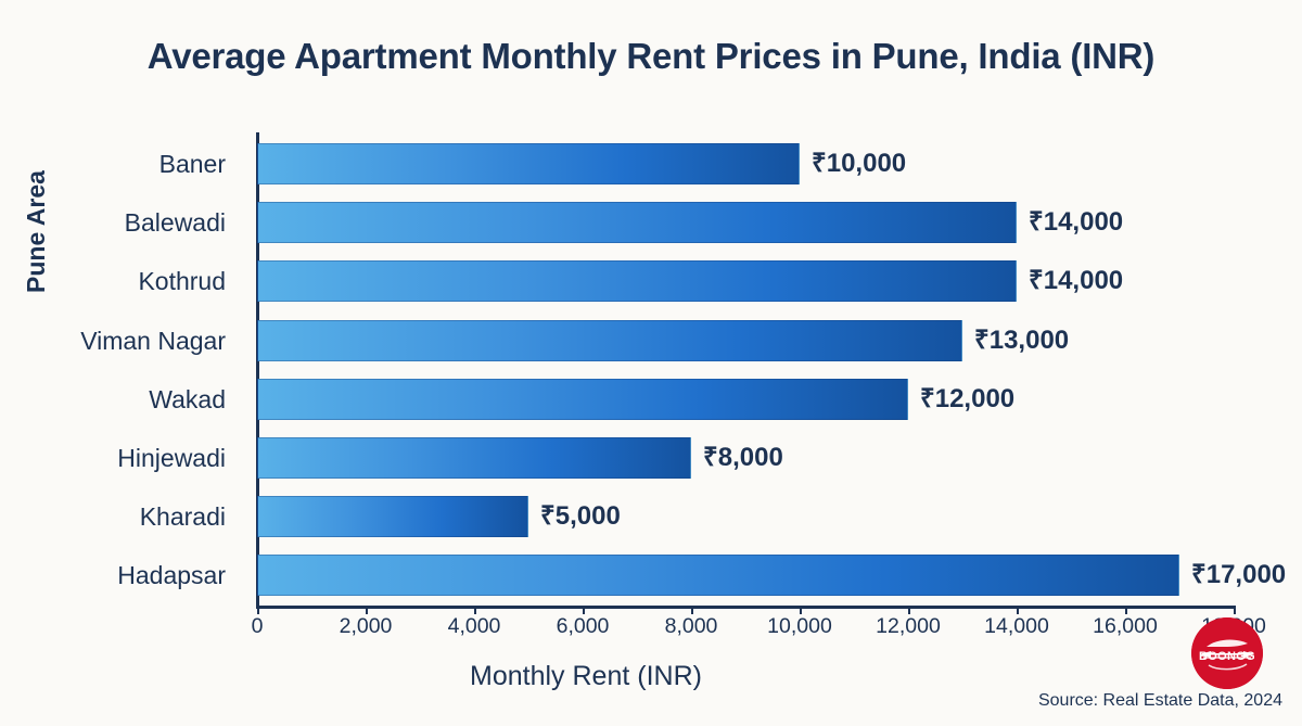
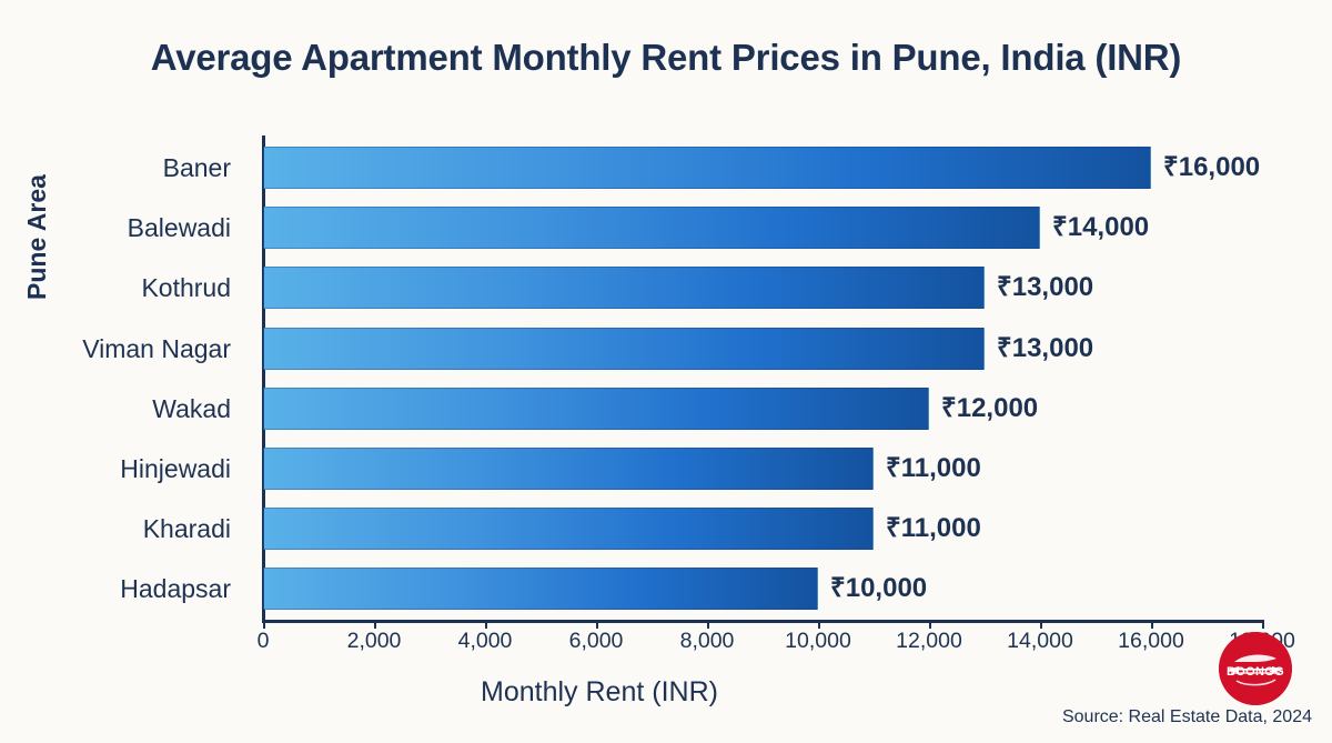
Baner: 10,000 -> 16,000
Kothrud: 14,000 -> 13,000
Hinjewadi: 8,000 -> 11,000
Kharadi: 5,000 -> 11,000
Hadapsar: 17,000 -> 10,000
